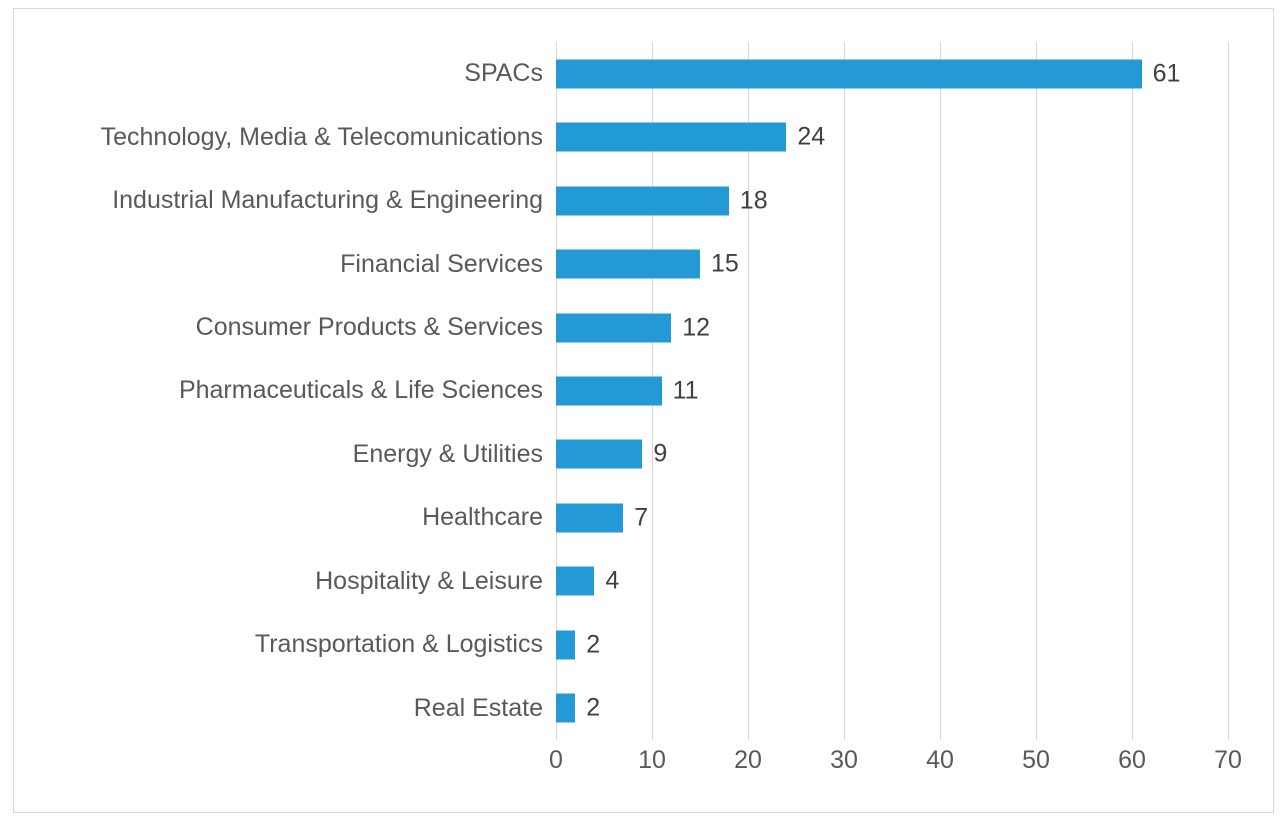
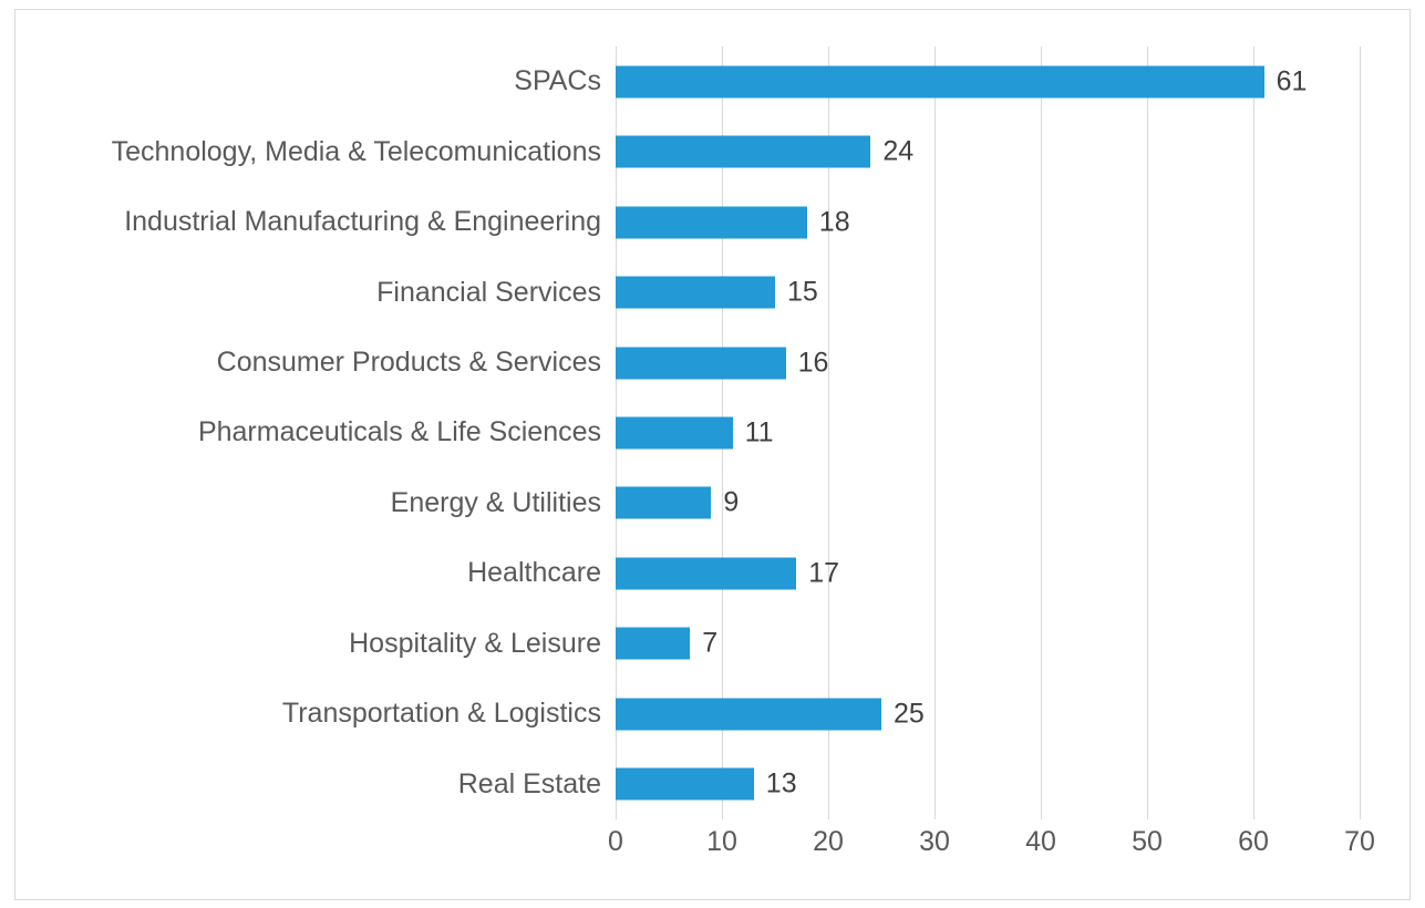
Consumer Products & Services: 12 -> 16
Healthcare: 7 -> 17
Hospitality & Leisure: 4 -> 7
Transportation & Logistics: 2 -> 25
Real Estate: 2 -> 13
